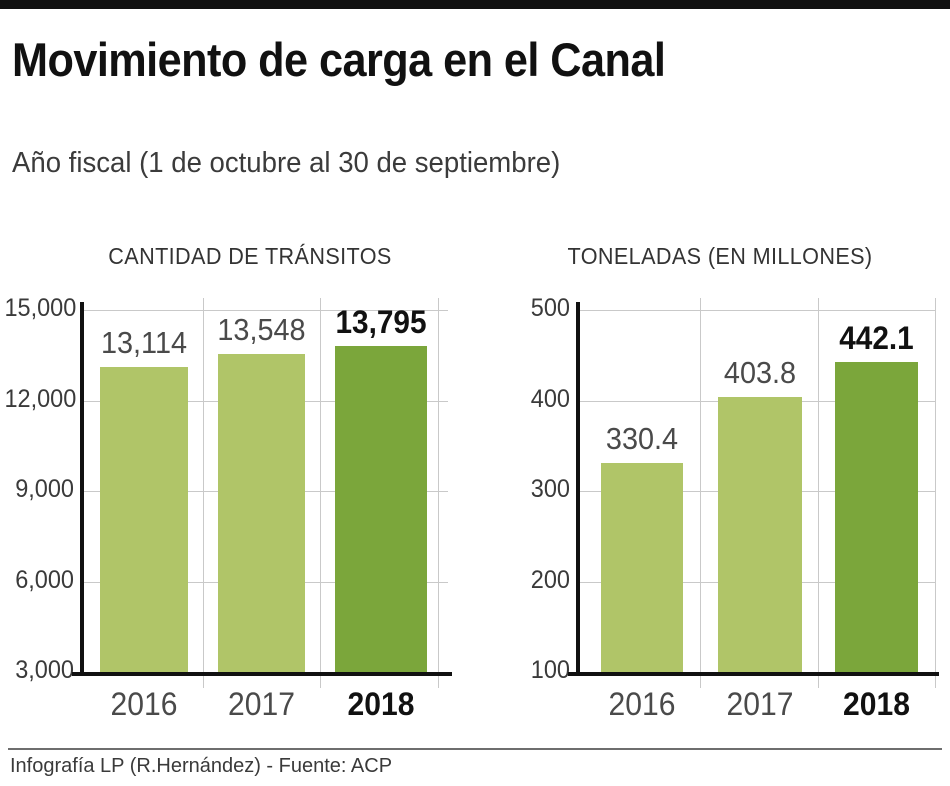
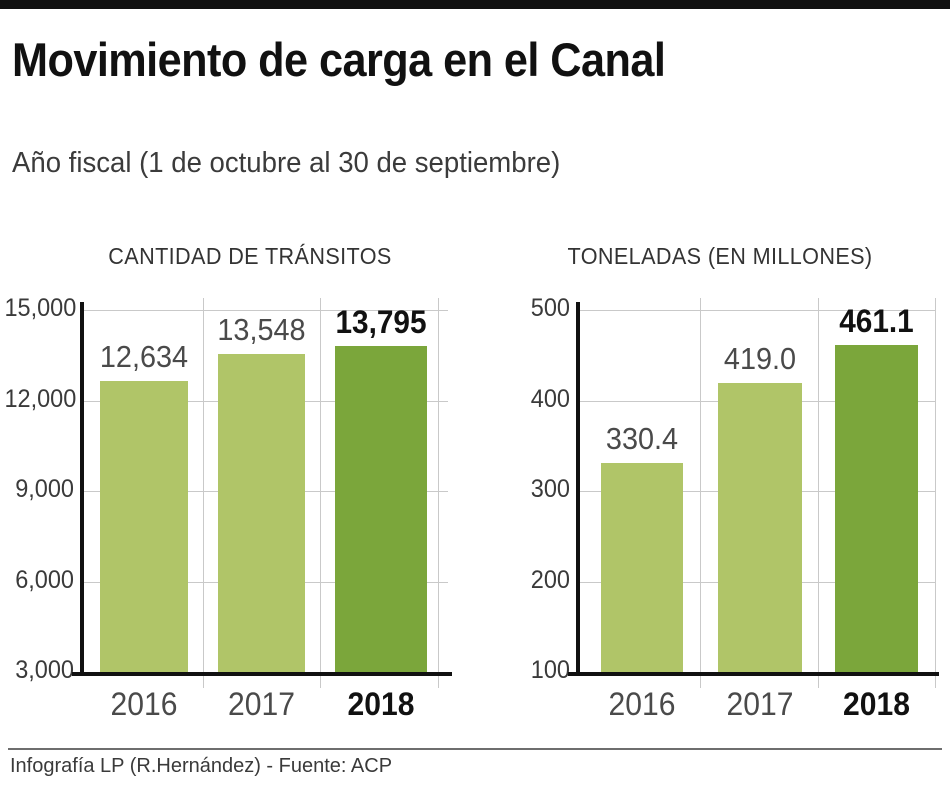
CANTIDAD DE TRÁNSITOS/2016: 13,114 -> 12,634
TONELADAS (EN MILLONES)/2017: 403.8 -> 419.0
TONELADAS (EN MILLONES)/2018: 442.1 -> 461.1
